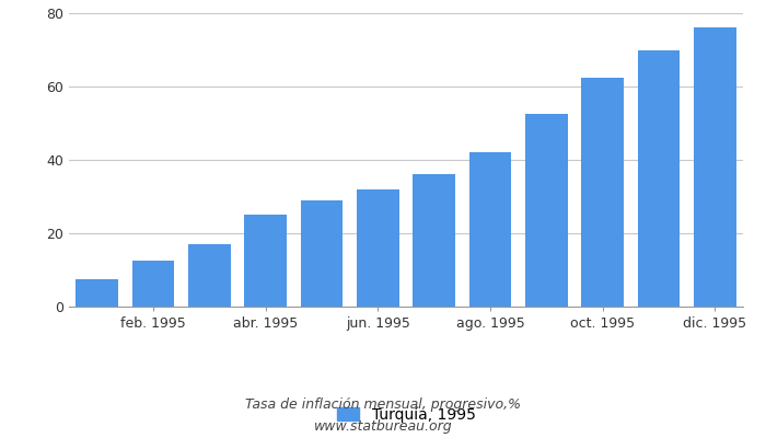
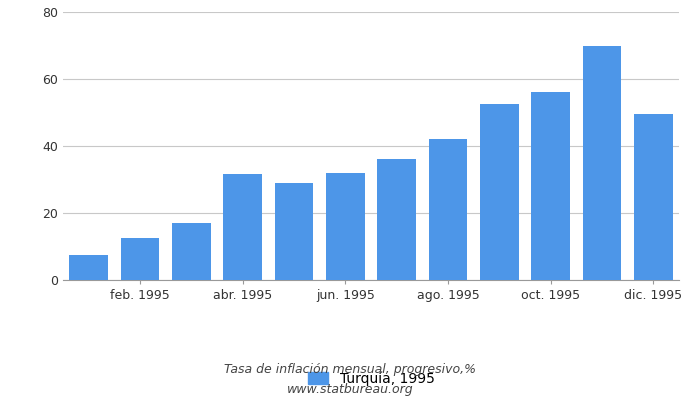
abr. 1995: 25.0 -> 31.5
oct. 1995: 62.5 -> 56.0
dic. 1995: 76.0 -> 49.5
